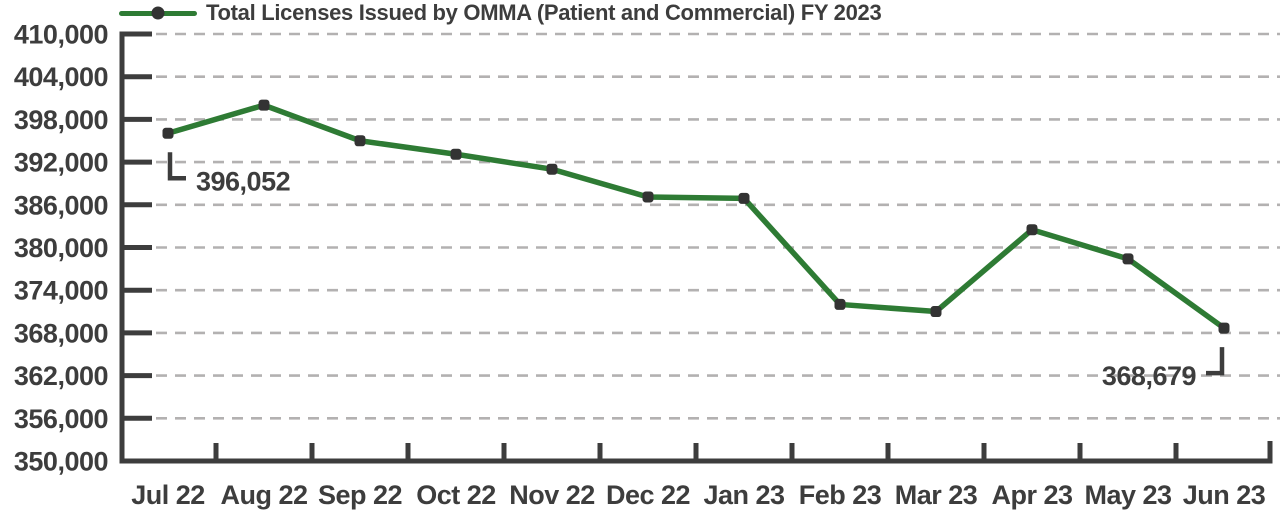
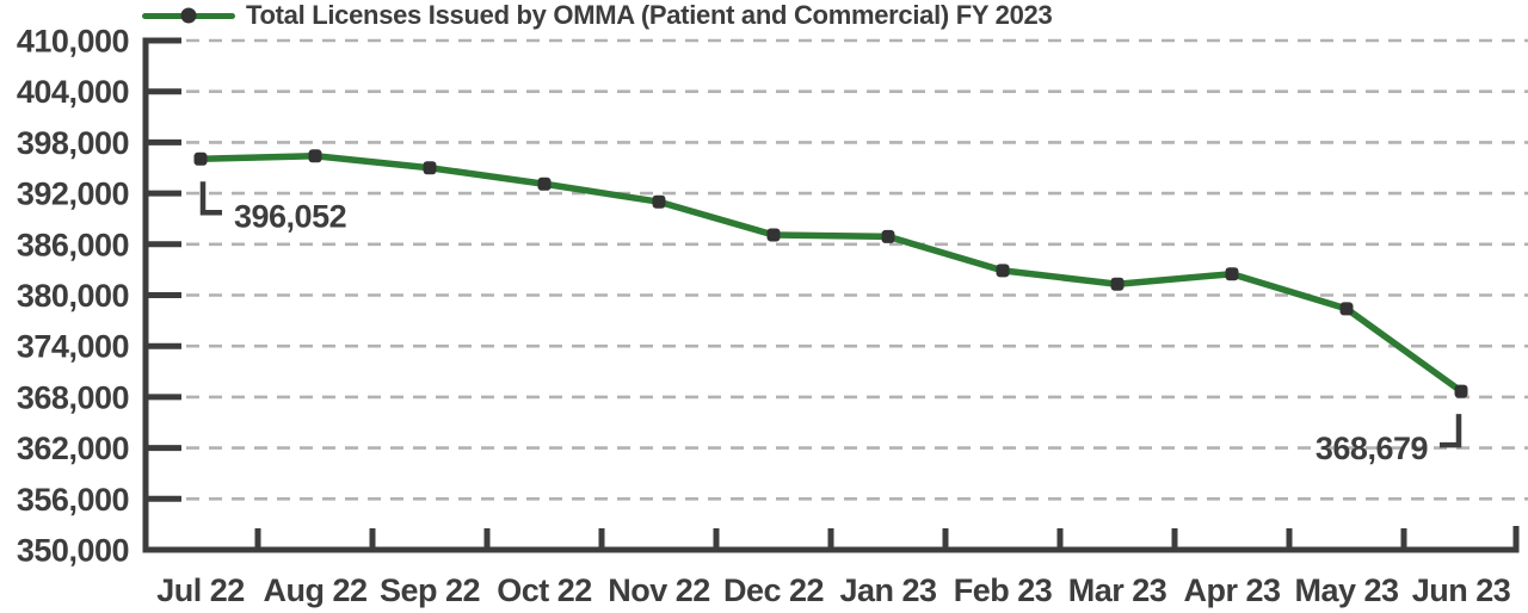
Aug 22: 400000 -> 396000
Feb 23: 372000 -> 383000
Mar 23: 371000 -> 381000
